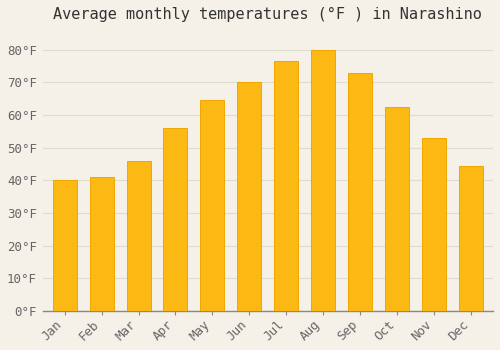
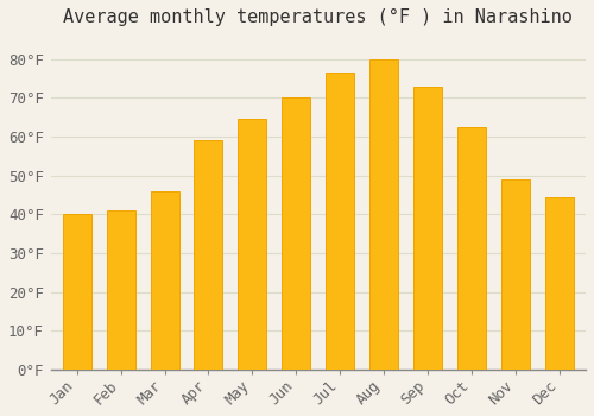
Apr: 56.0°F -> 59.0°F
Nov: 53.0°F -> 49.0°F
